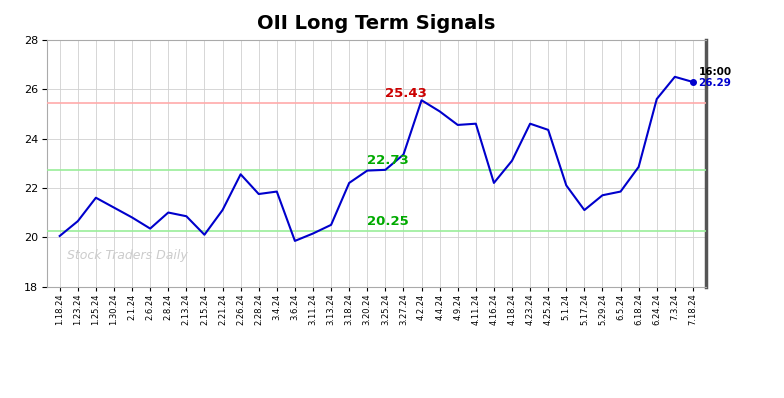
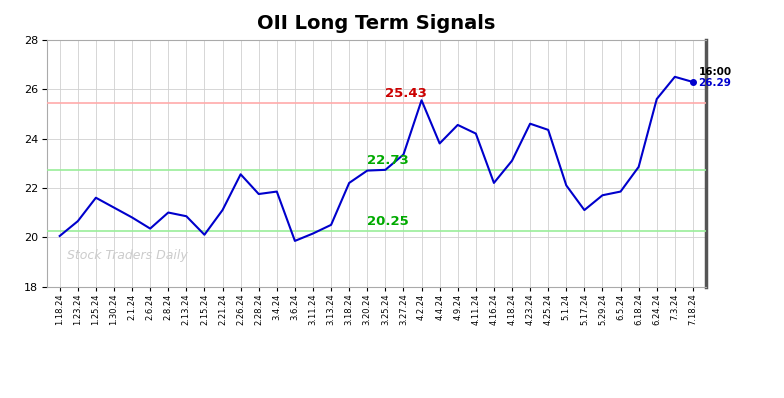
4.4.24: 25.10 -> 23.80
4.11.24: 24.60 -> 24.20
